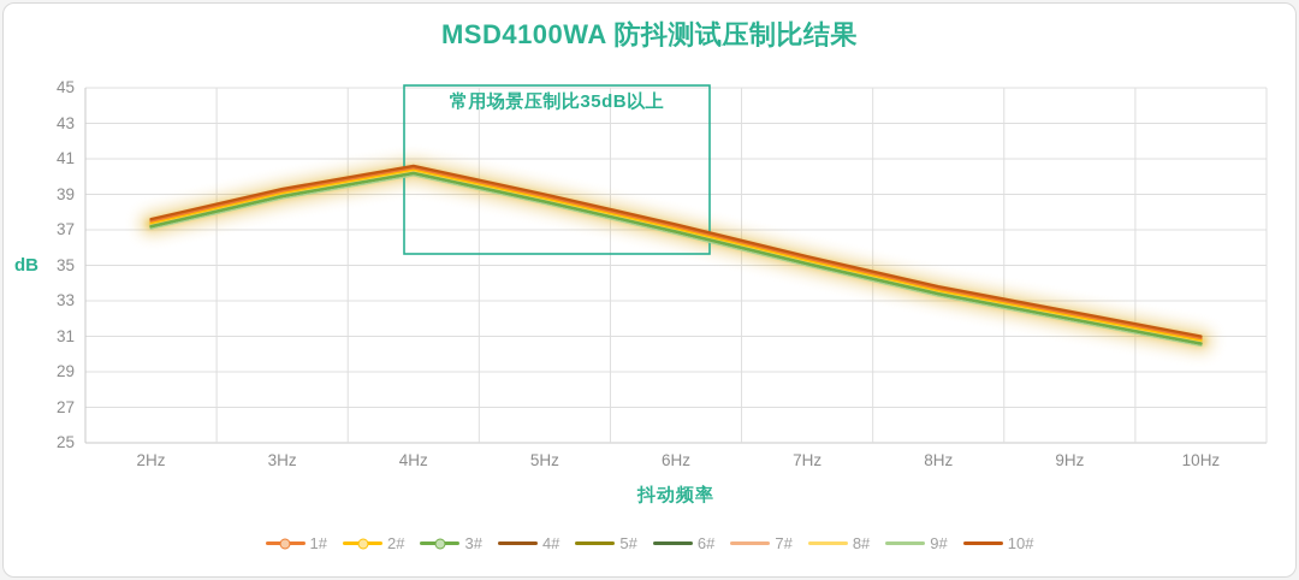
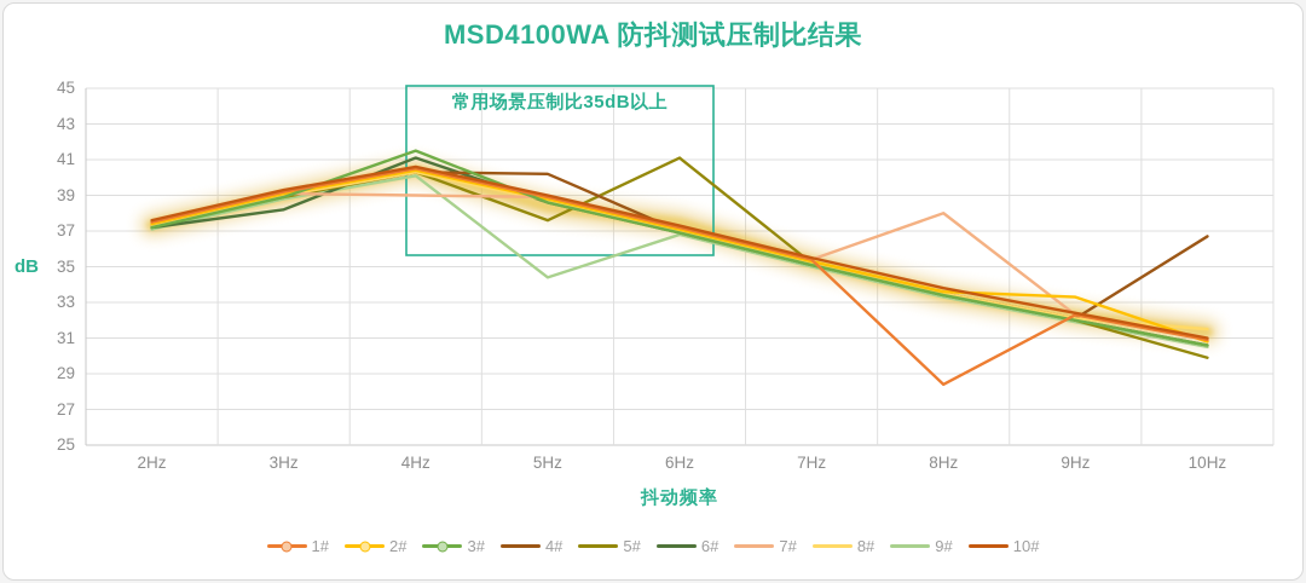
6#/3Hz: 38.9 -> 38.2
3#/4Hz: 40.2 -> 41.5
6#/4Hz: 40.2 -> 41.1
7#/4Hz: 40.5 -> 39.0
4#/5Hz: 38.7 -> 40.2
5#/5Hz: 38.7 -> 37.6
9#/5Hz: 38.5 -> 34.4
5#/6Hz: 36.9 -> 41.1
1#/8Hz: 33.7 -> 28.4
7#/8Hz: 33.7 -> 38.0
2#/9Hz: 32.2 -> 33.3
4#/10Hz: 30.7 -> 36.7
5#/10Hz: 30.7 -> 29.9
8#/10Hz: 30.7 -> 31.5
